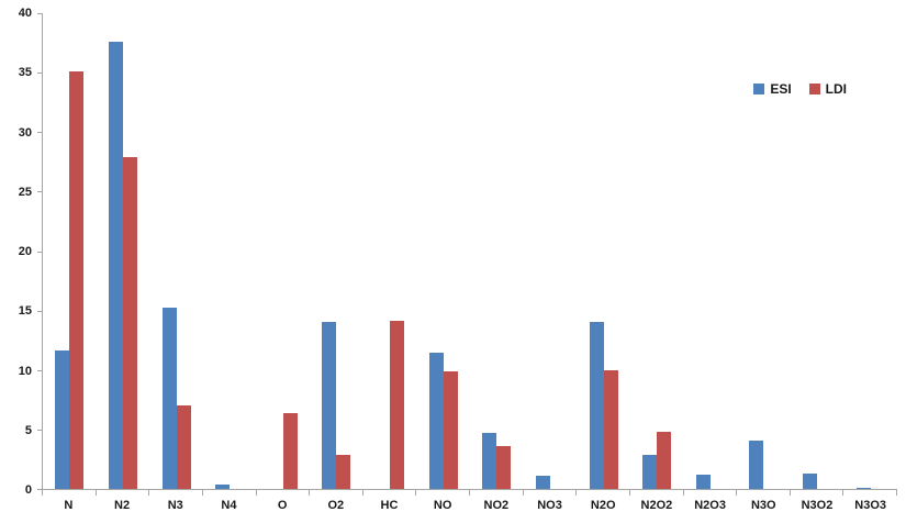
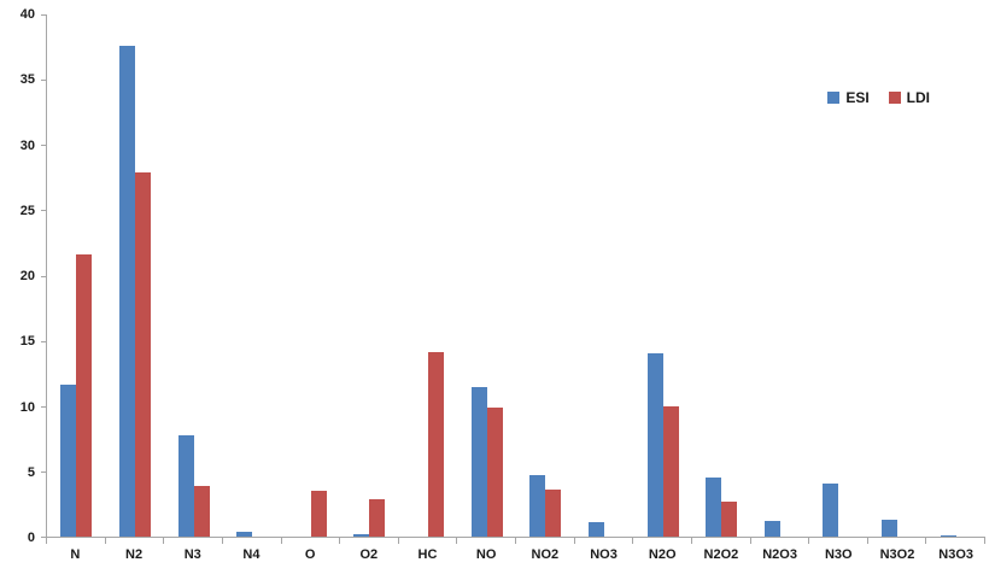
LDI/N: 35.1 -> 21.6
ESI/N3: 15.2 -> 7.8
LDI/N3: 7.0 -> 3.9
LDI/O: 6.4 -> 3.5
ESI/O2: 14.0 -> 0.2
ESI/N2O2: 2.9 -> 4.5
LDI/N2O2: 4.8 -> 2.7
